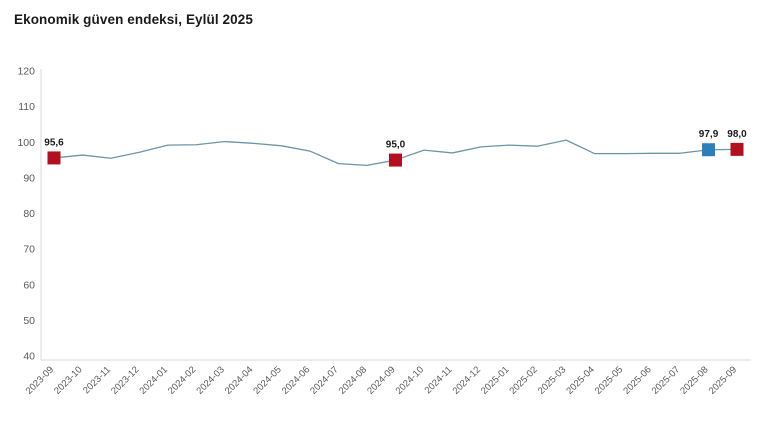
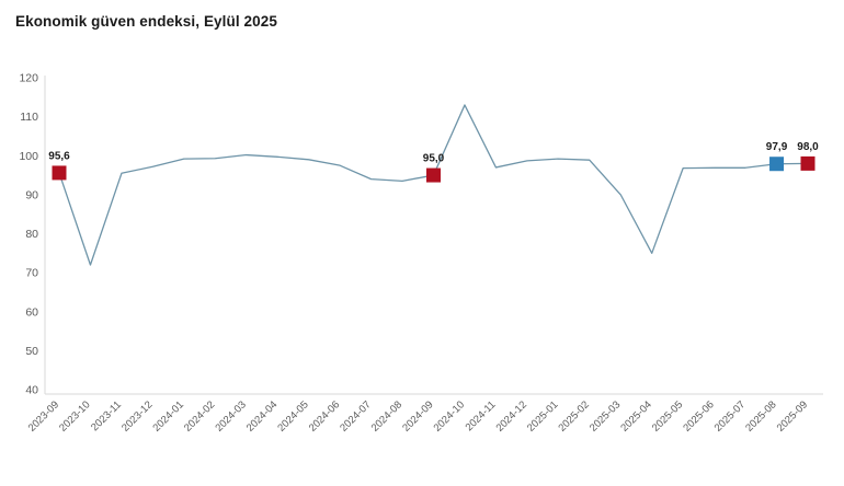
2023-10: 96 -> 72
2024-10: 98 -> 113
2025-03: 101 -> 90
2025-04: 97 -> 75
